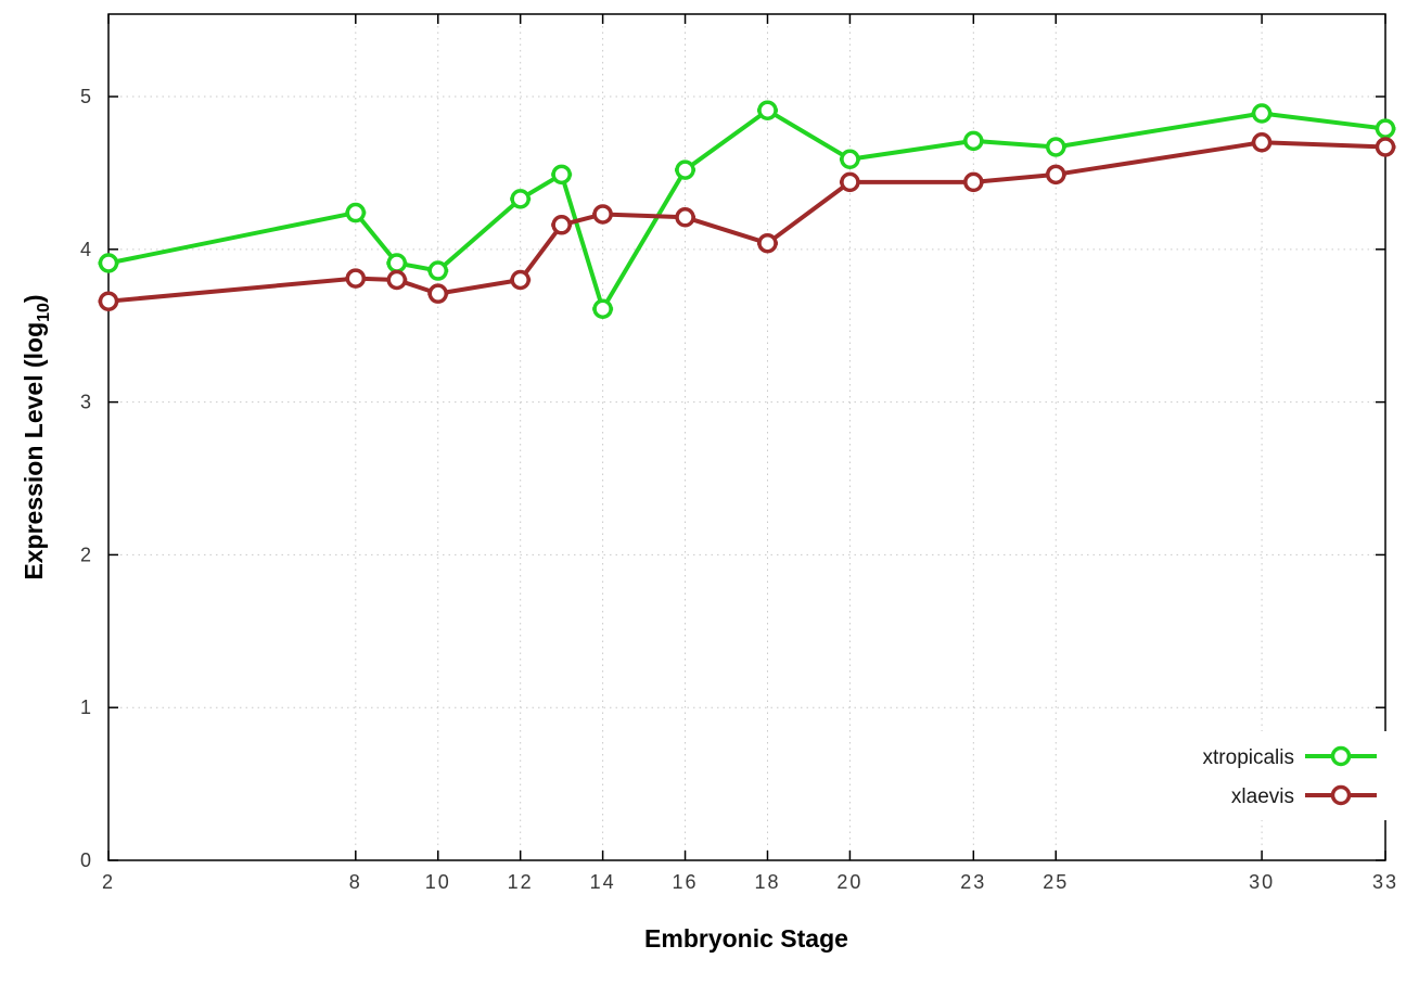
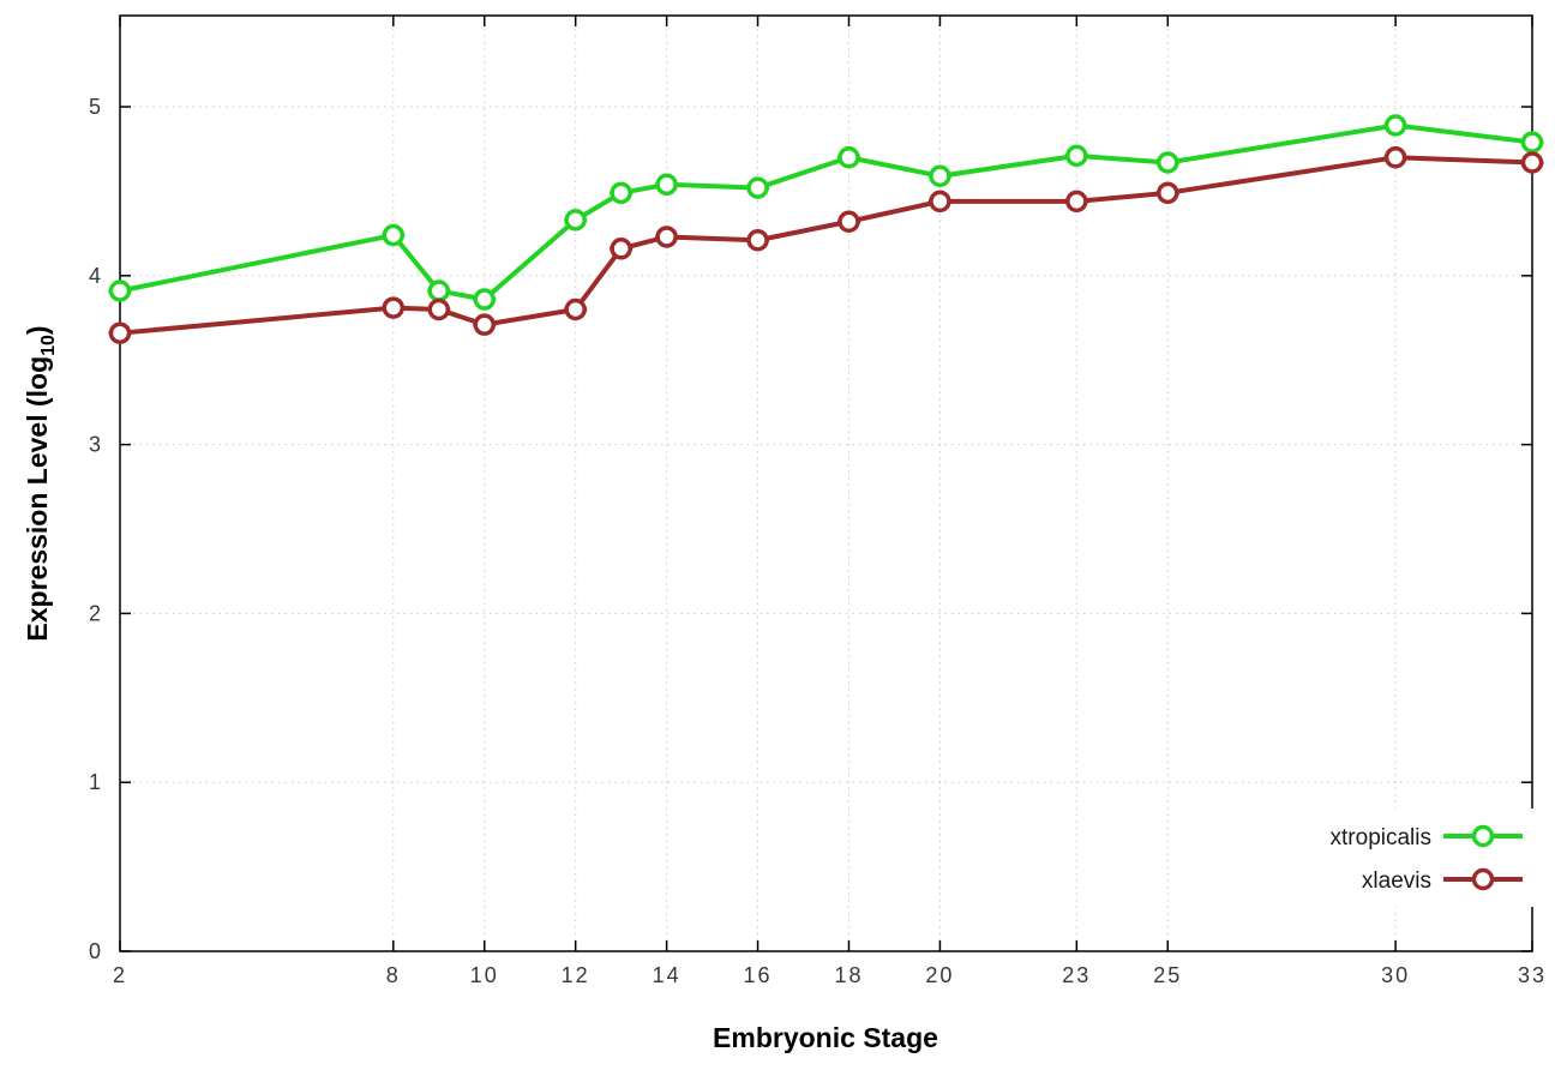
xtropicalis/14: 3.61 -> 4.54
xtropicalis/18: 4.91 -> 4.70
xlaevis/18: 4.04 -> 4.32
